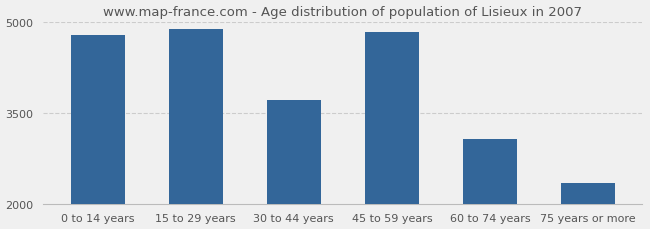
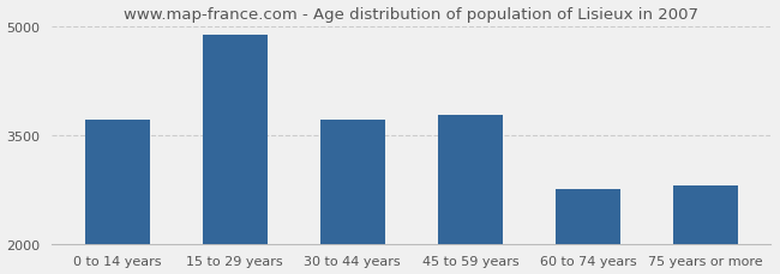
0 to 14 years: 4780 -> 3700
45 to 59 years: 4820 -> 3780
60 to 74 years: 3060 -> 2750
75 years or more: 2340 -> 2800
